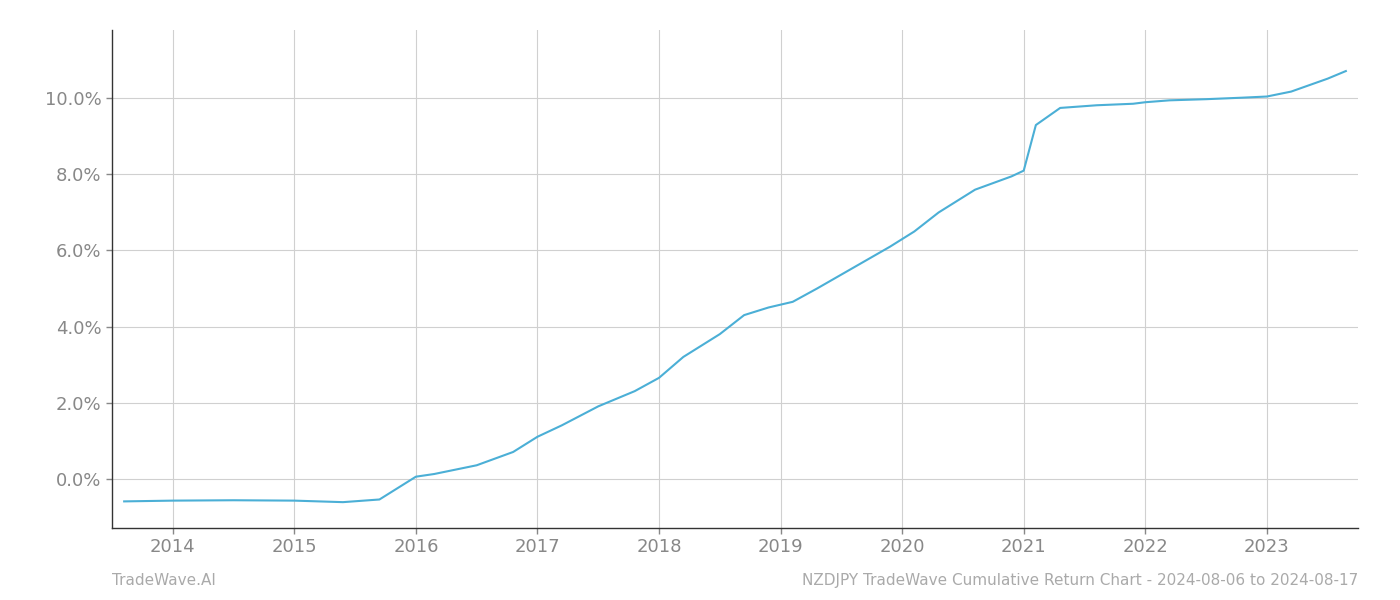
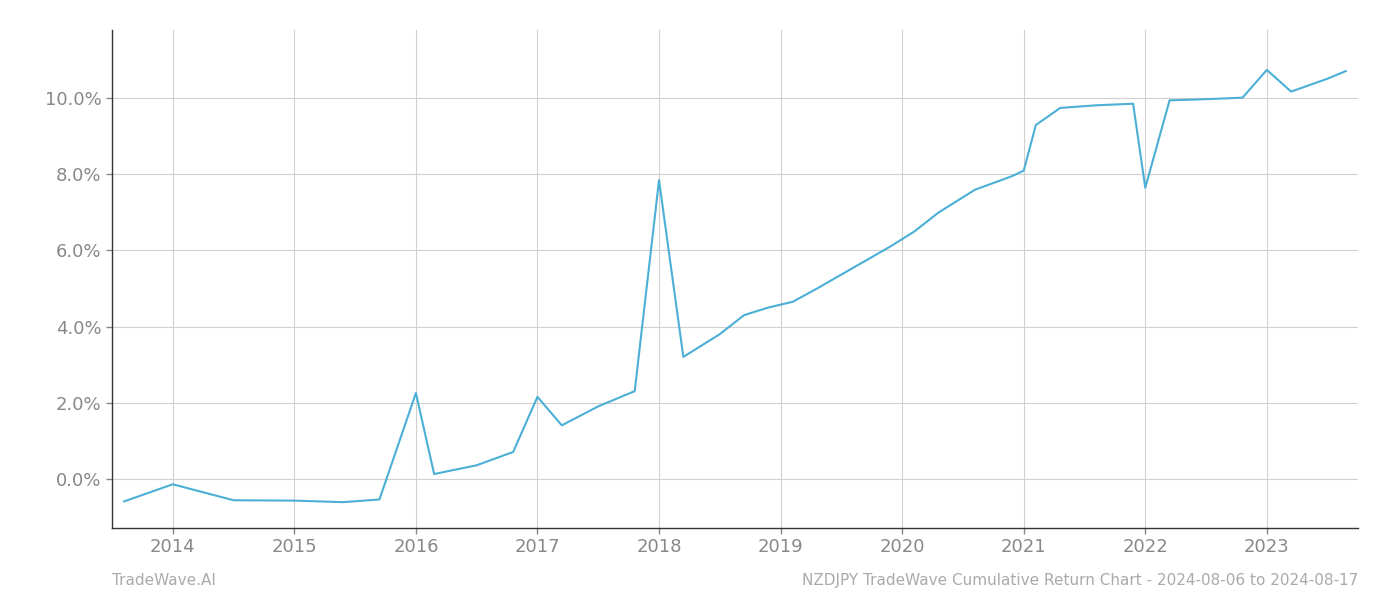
2014: -0.58% -> -0.15%
2016: 0.05% -> 2.25%
2017: 1.10% -> 2.15%
2018: 2.65% -> 7.85%
2022: 9.90% -> 7.65%
2023: 10.05% -> 10.75%
